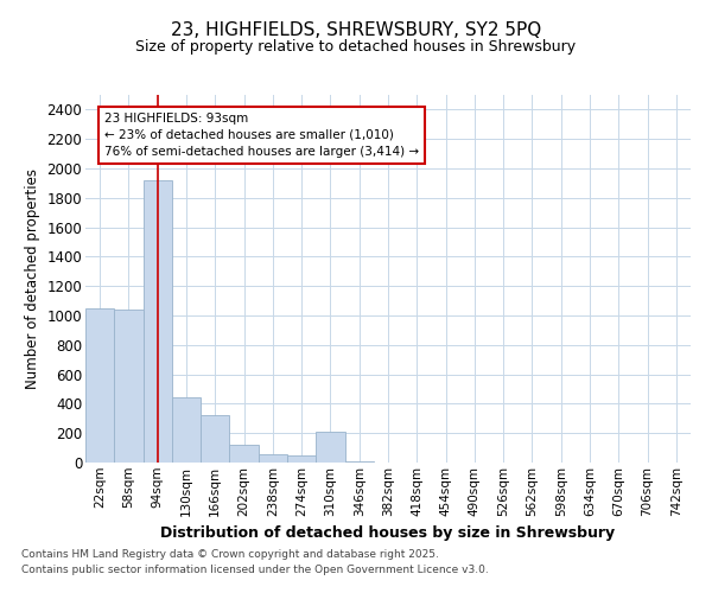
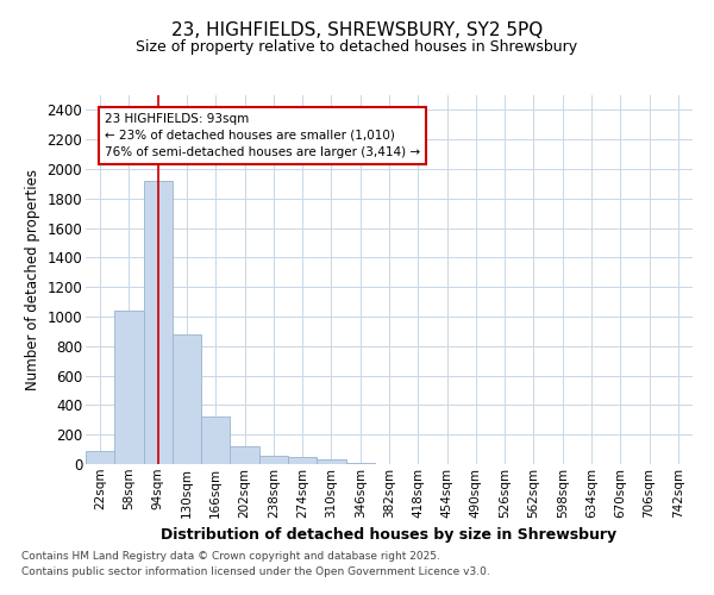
22sqm: 1050 -> 90
130sqm: 440 -> 880
310sqm: 210 -> 30
